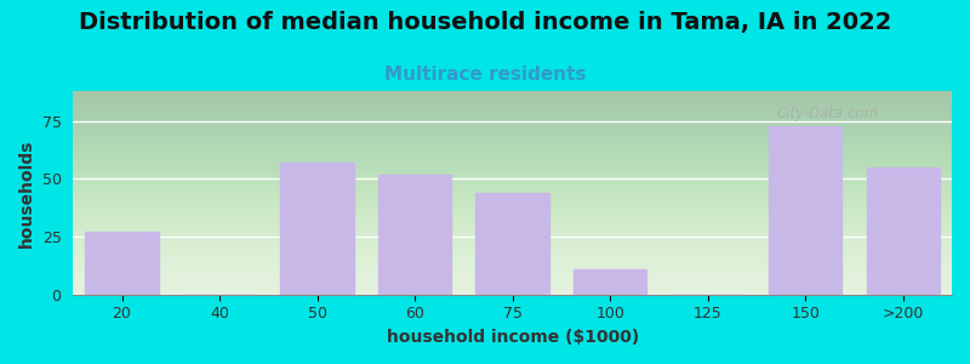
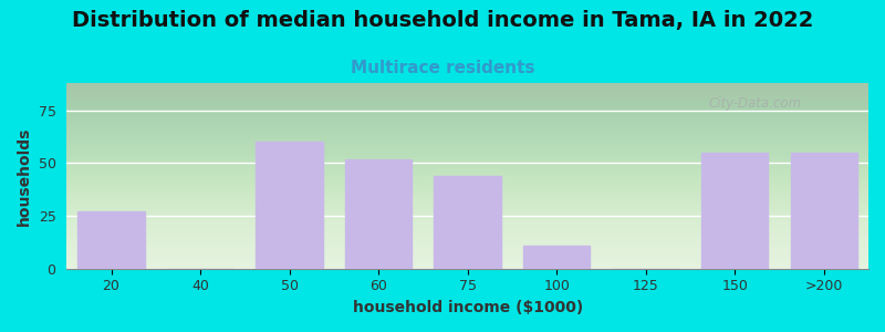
50: 57 -> 60
150: 73 -> 55
